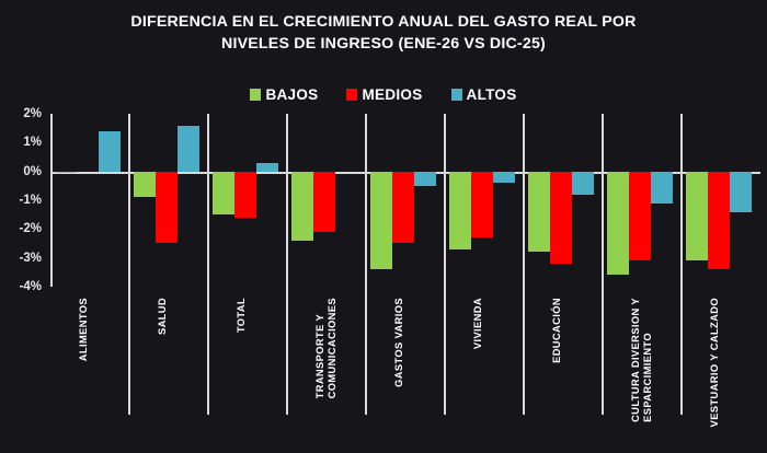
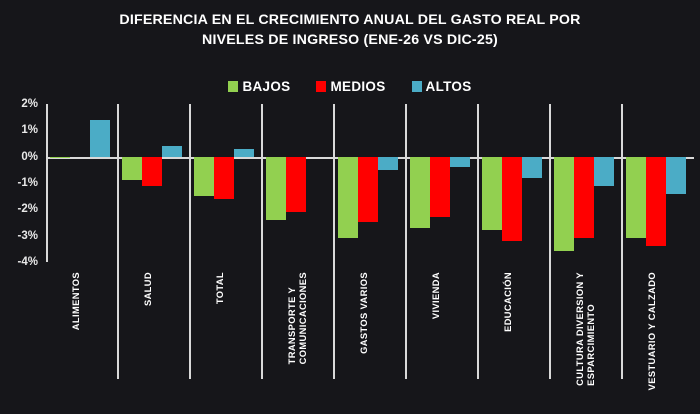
MEDIOS/SALUD: -2.5% -> -1.1%
ALTOS/SALUD: 1.6% -> 0.4%
BAJOS/GASTOS VARIOS: -3.4% -> -3.1%
